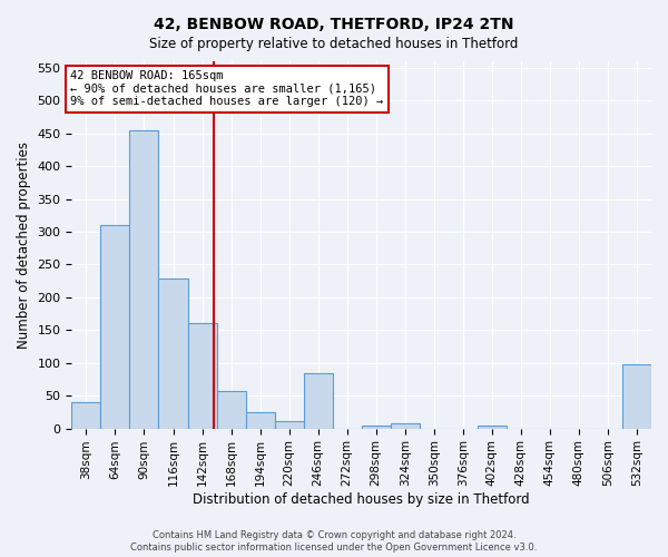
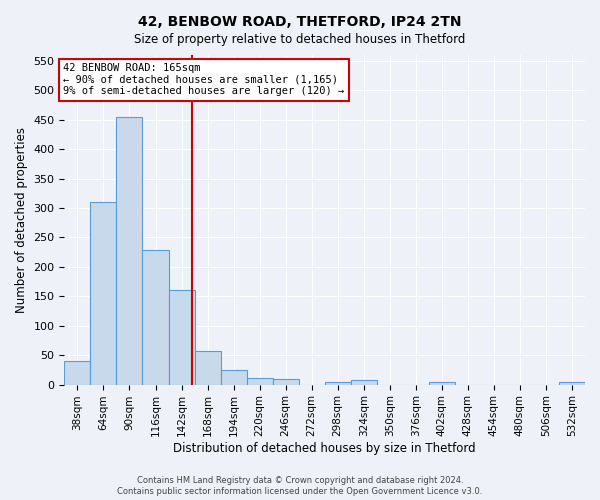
246sqm: 84 -> 10
532sqm: 98 -> 5
